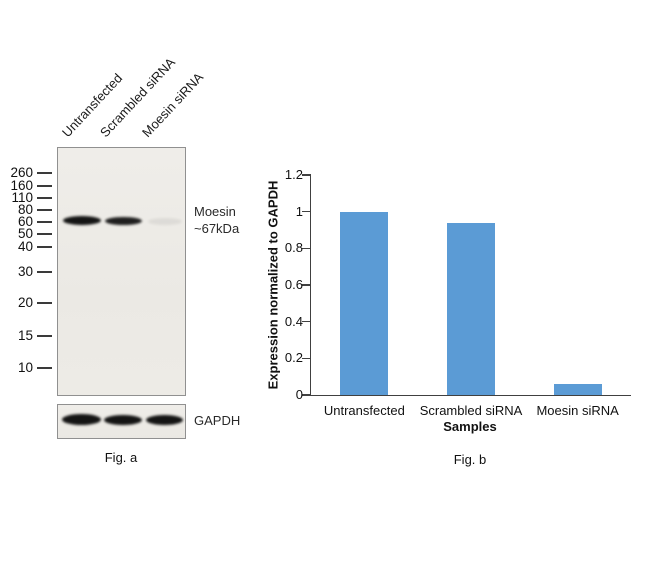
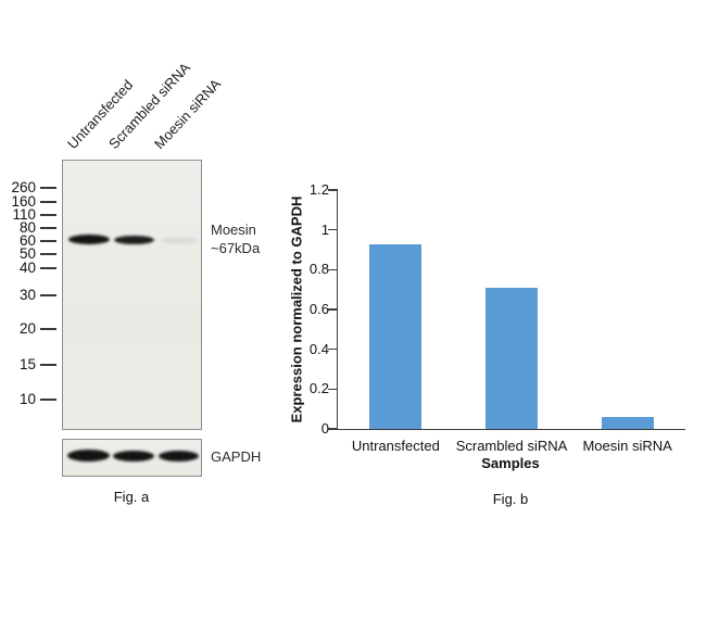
Untransfected: 1.00 -> 0.93
Scrambled siRNA: 0.94 -> 0.71
